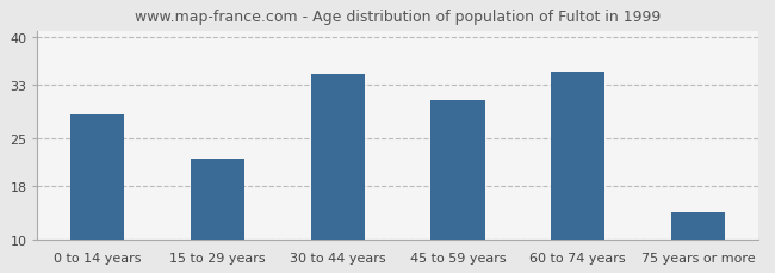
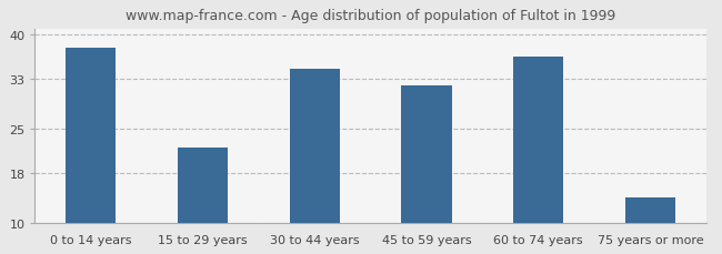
0 to 14 years: 28.6 -> 38.0
45 to 59 years: 30.6 -> 32.0
60 to 74 years: 35.0 -> 36.5
